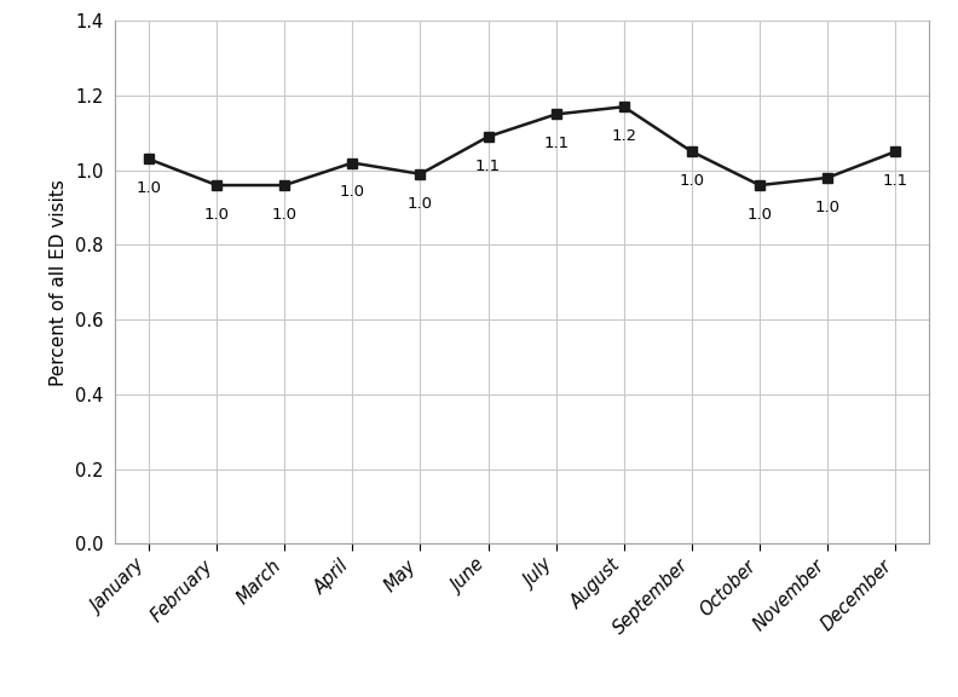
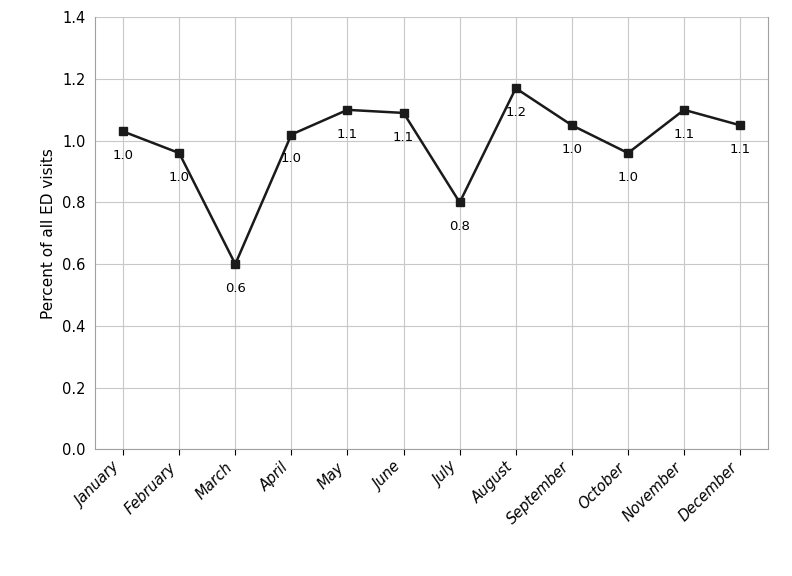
March: 1.0 -> 0.6
May: 1.0 -> 1.1
July: 1.1 -> 0.8
November: 1.0 -> 1.1
